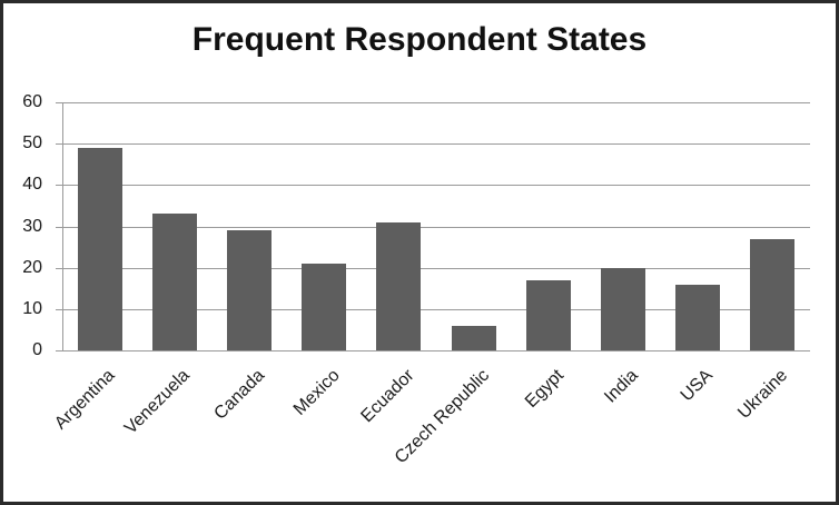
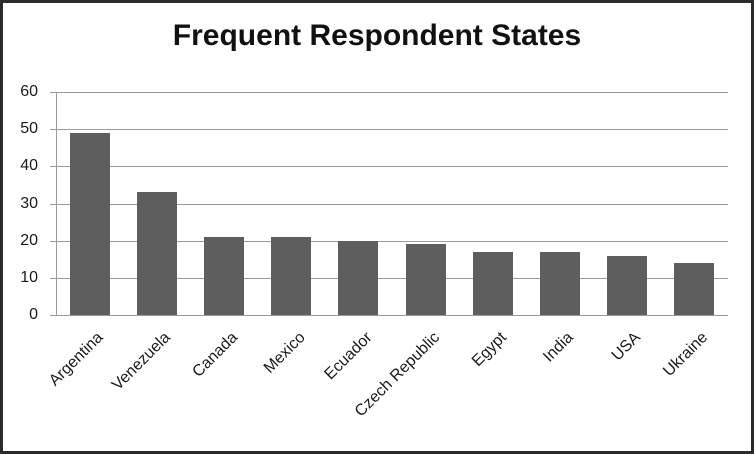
Canada: 29 -> 21
Ecuador: 31 -> 20
Czech Republic: 6 -> 19
India: 20 -> 17
Ukraine: 27 -> 14
